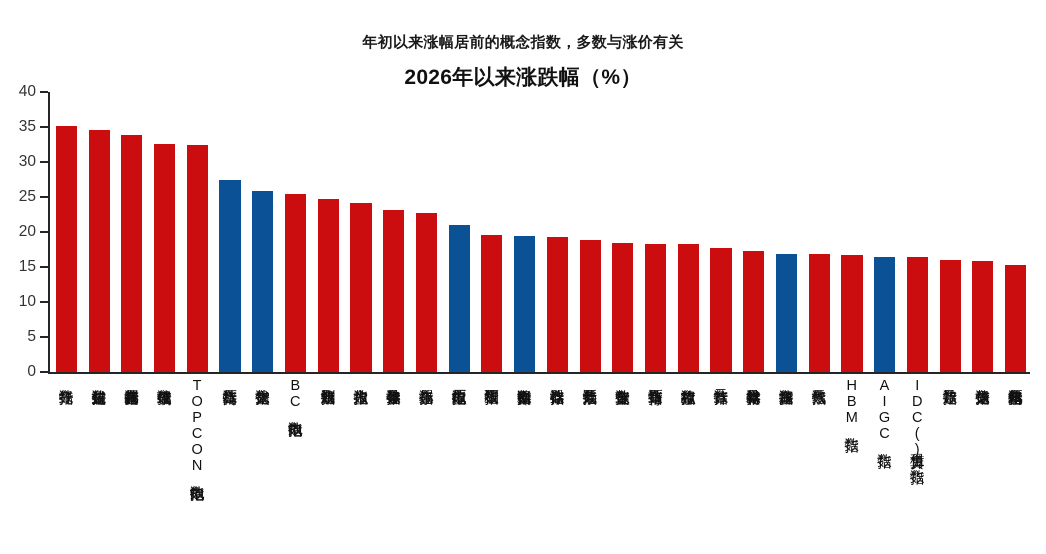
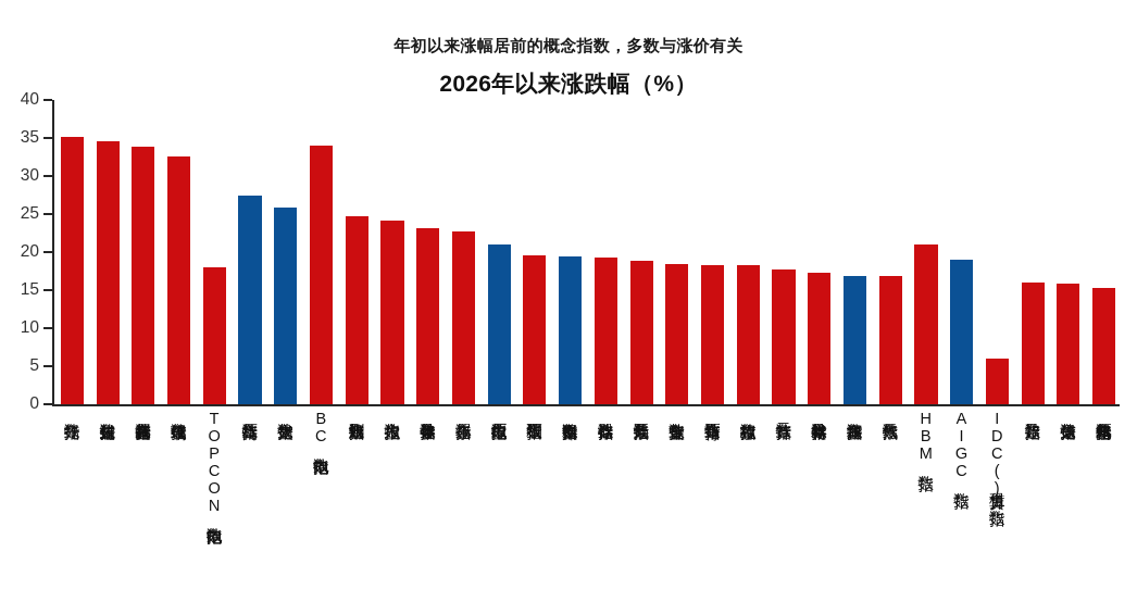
TOPCON电池指数: 32 -> 18
BC电池指数: 25 -> 34
HBM指数: 17 -> 21
AIGC指数: 16 -> 19
IDC(算力租赁)指数: 16 -> 6
